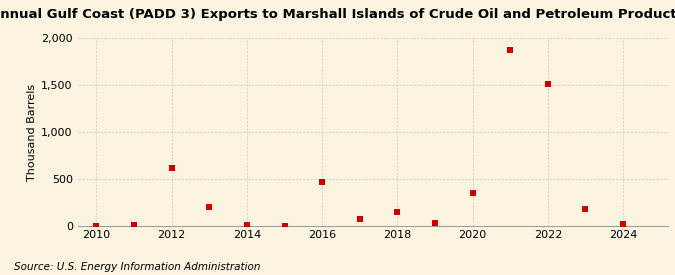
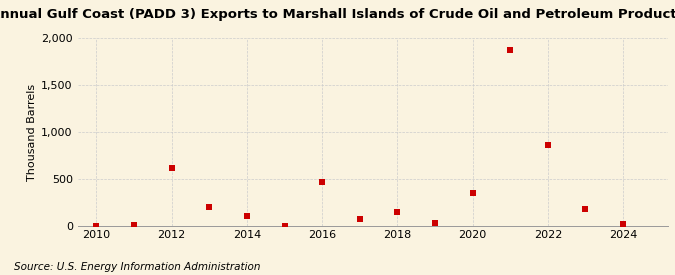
2014: 0 -> 100
2022: 1,510 -> 860
